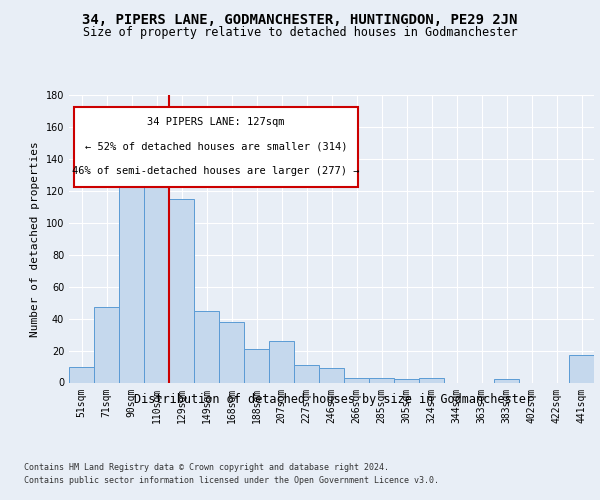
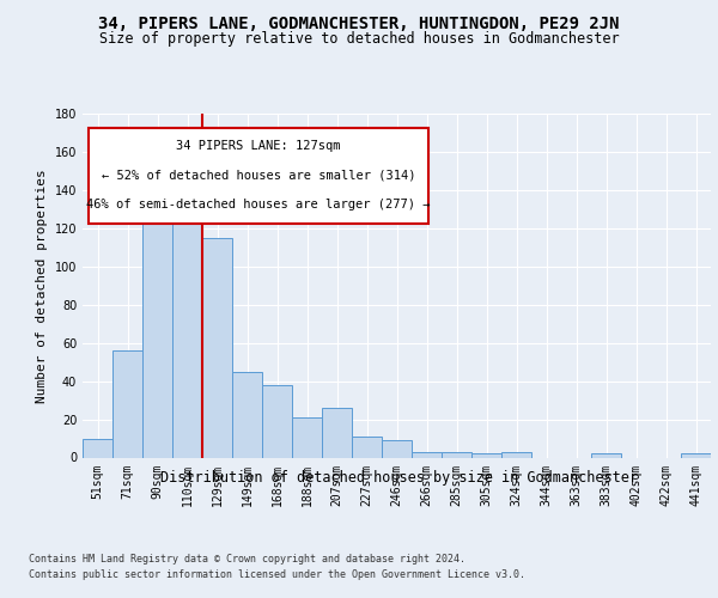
71sqm: 47 -> 56
441sqm: 17 -> 2
